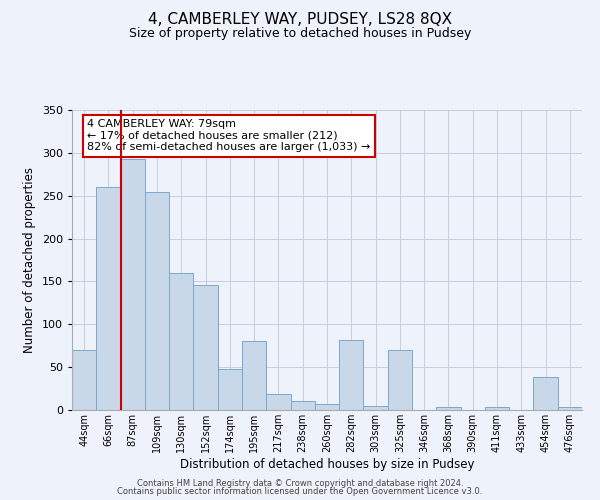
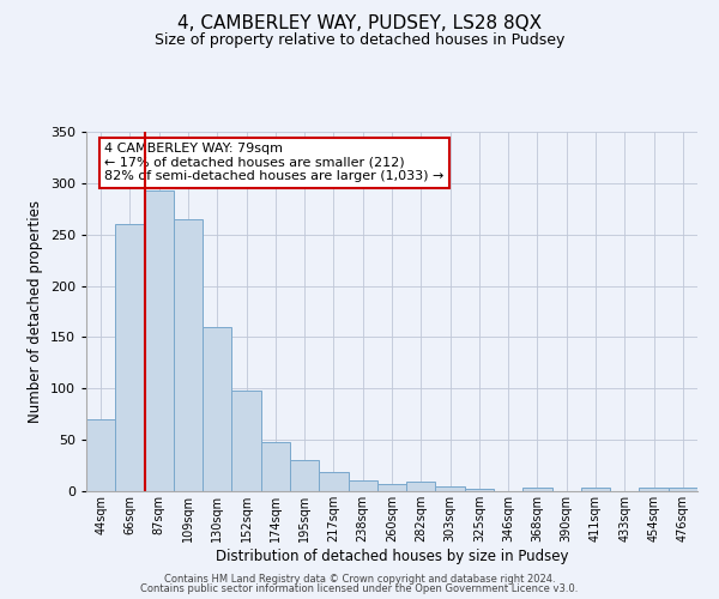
109sqm: 254 -> 265
152sqm: 146 -> 98
195sqm: 80 -> 30
282sqm: 82 -> 9
325sqm: 70 -> 2
454sqm: 38 -> 3
